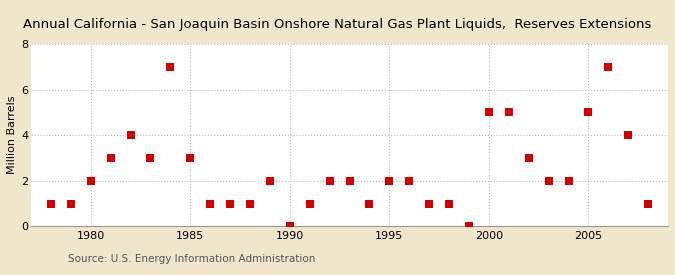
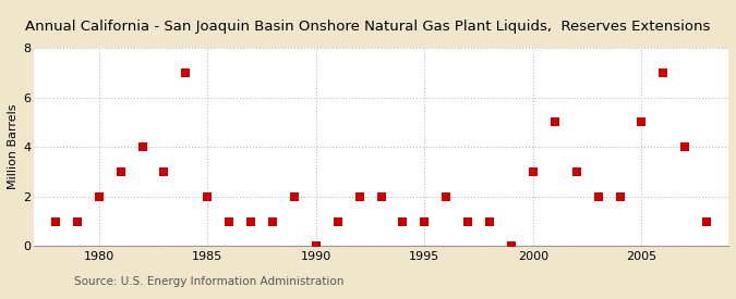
1985: 3 -> 2
1995: 2 -> 1
2000: 5 -> 3
